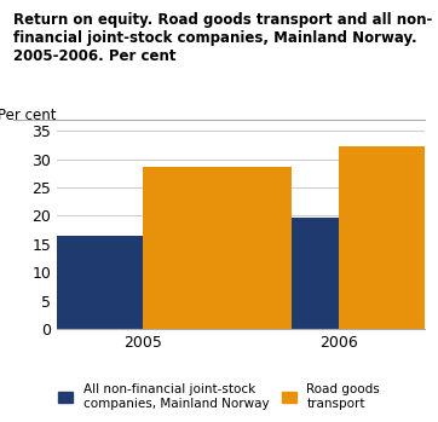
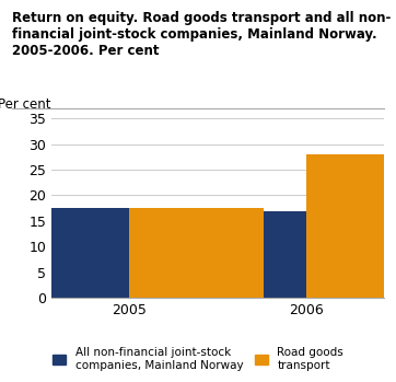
All non-financial joint-stock companies, Mainland Norway/2005: 16.4 -> 17.5
Road goods transport/2005: 28.6 -> 17.5
All non-financial joint-stock companies, Mainland Norway/2006: 19.7 -> 17.0
Road goods transport/2006: 32.3 -> 28.0
